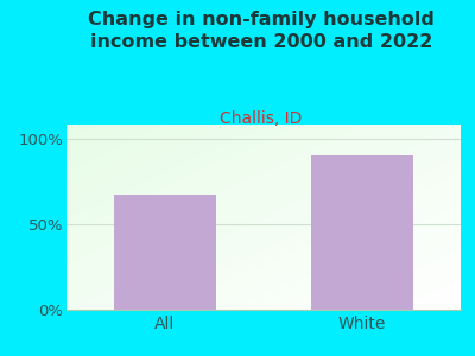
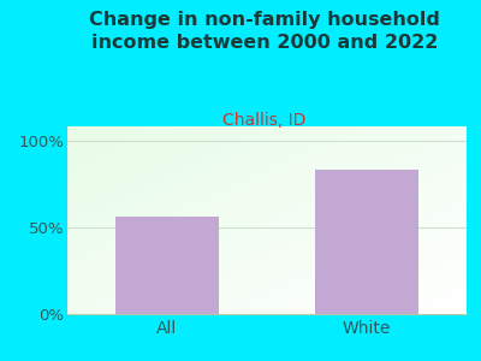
All: 67% -> 56%
White: 90% -> 83%
